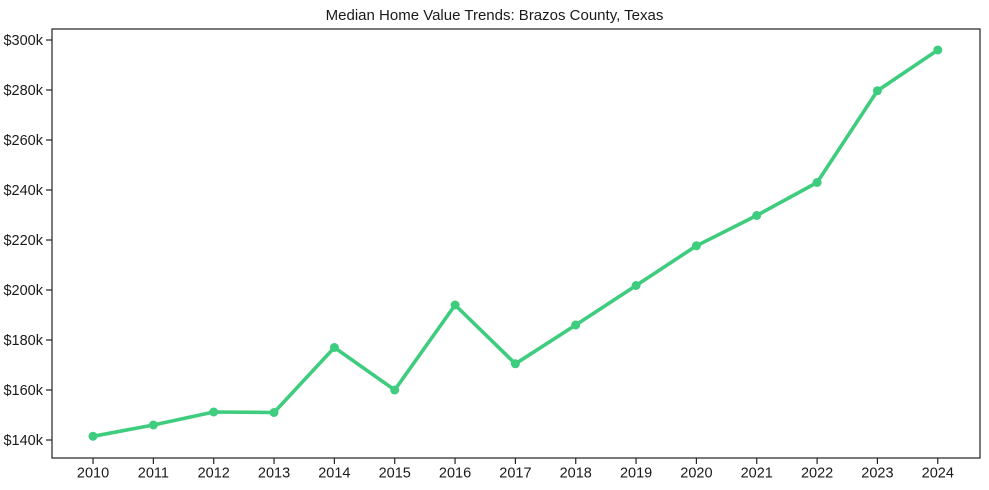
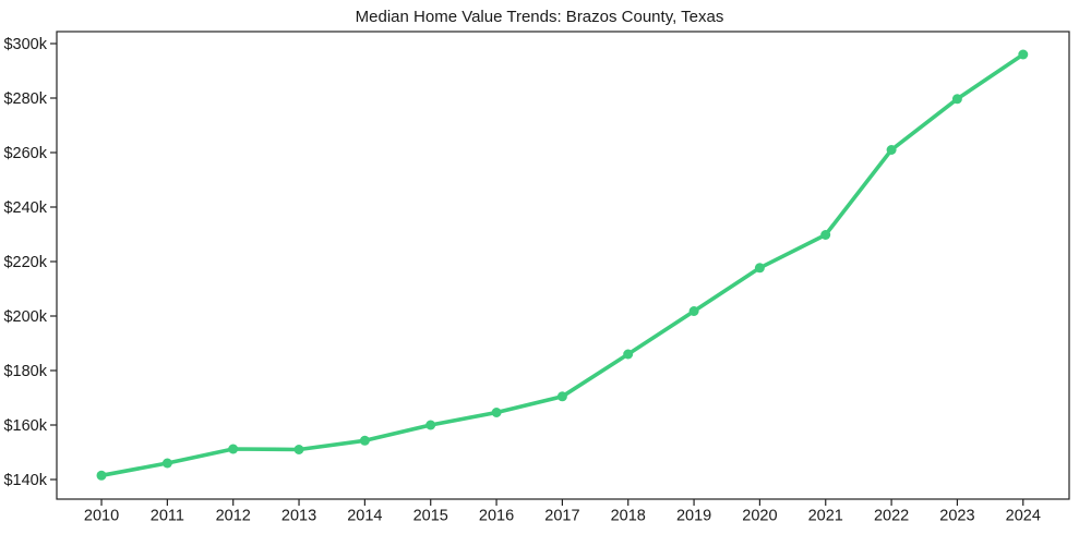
2014: $177k -> $154k
2016: $194k -> $165k
2022: $243k -> $261k
